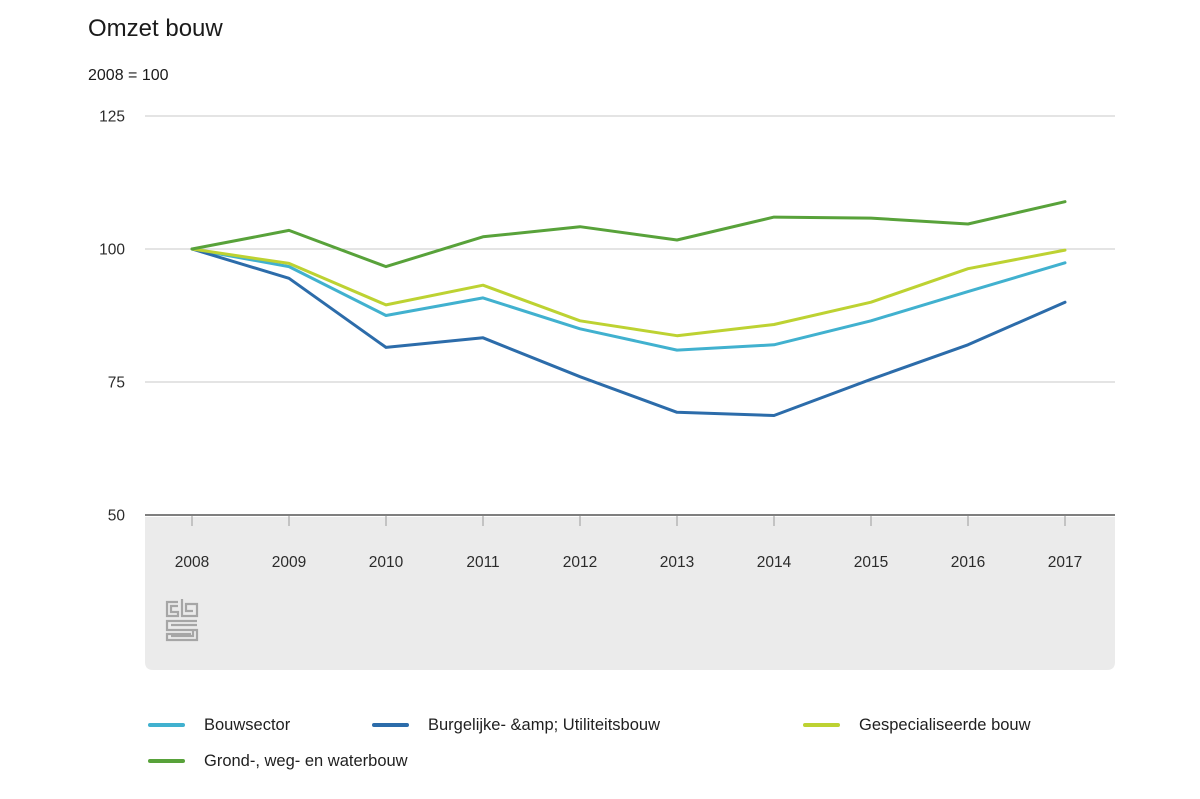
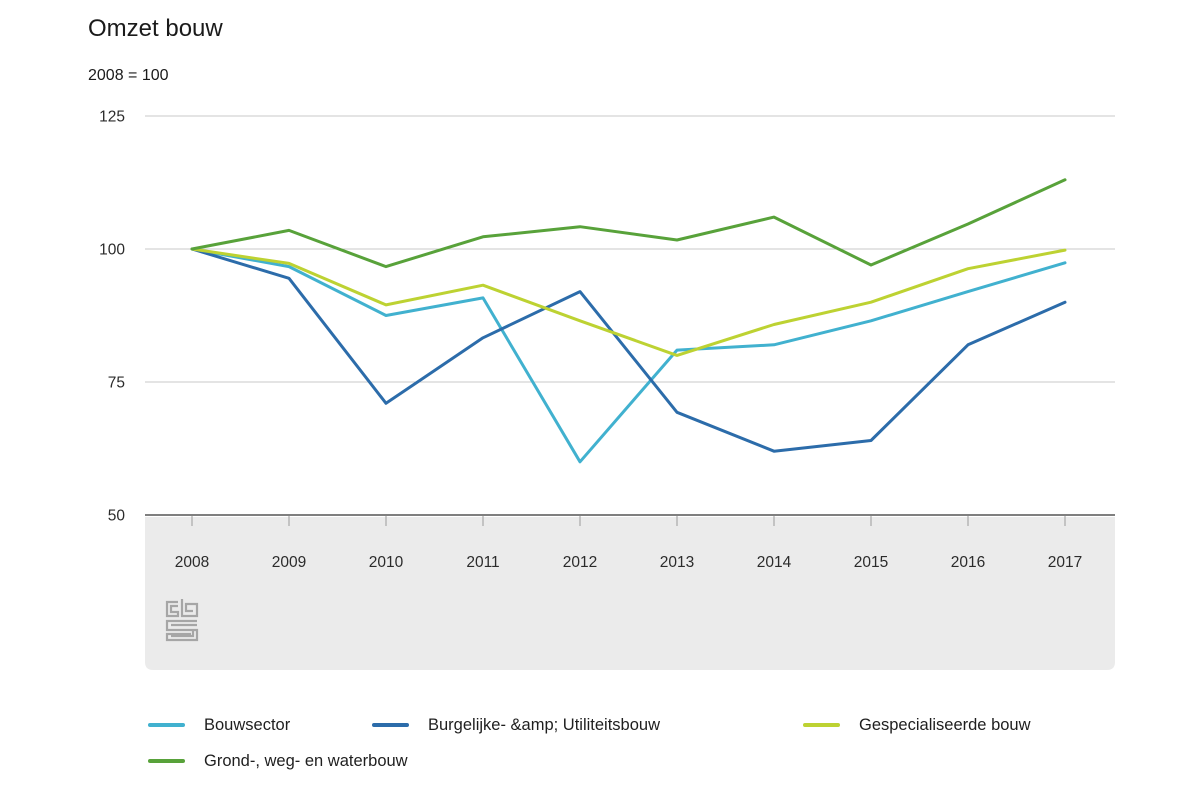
Burgelijke- &amp; Utiliteitsbouw/2010: 82 -> 71
Bouwsector/2012: 85 -> 60
Burgelijke- &amp; Utiliteitsbouw/2012: 76 -> 92
Gespecialiseerde bouw/2013: 84 -> 80
Burgelijke- &amp; Utiliteitsbouw/2014: 69 -> 62
Burgelijke- &amp; Utiliteitsbouw/2015: 76 -> 64
Grond-, weg- en waterbouw/2015: 106 -> 97
Grond-, weg- en waterbouw/2017: 109 -> 113
